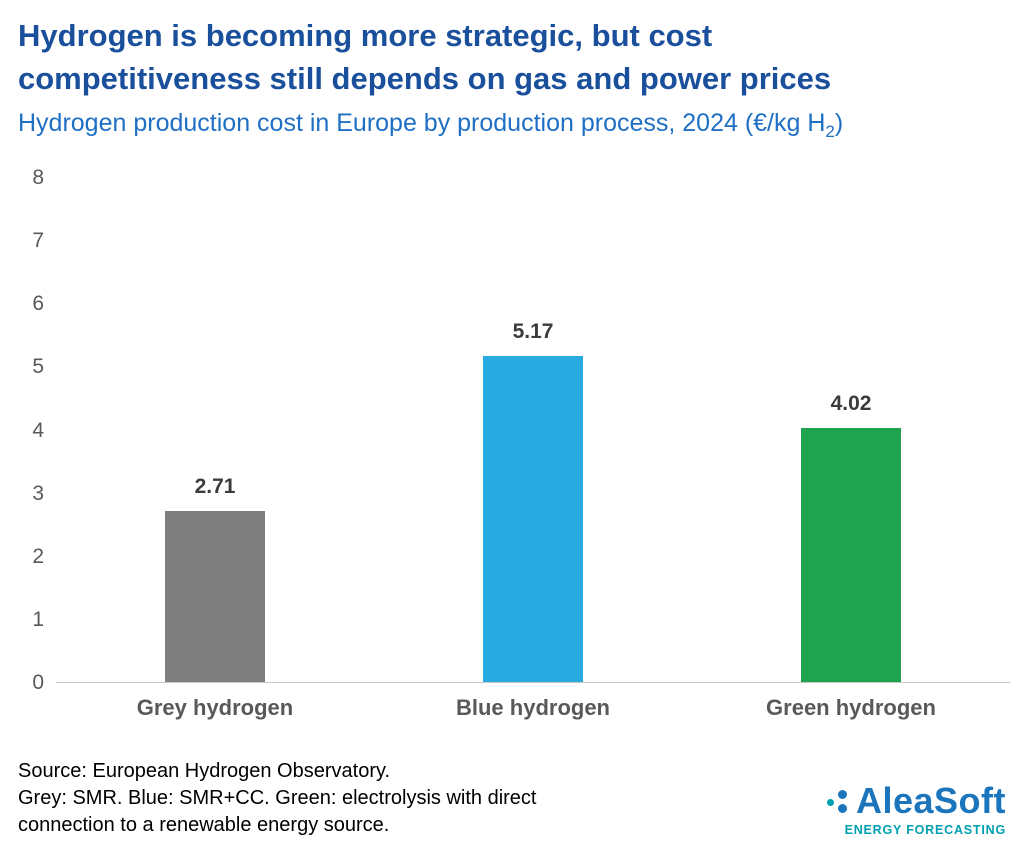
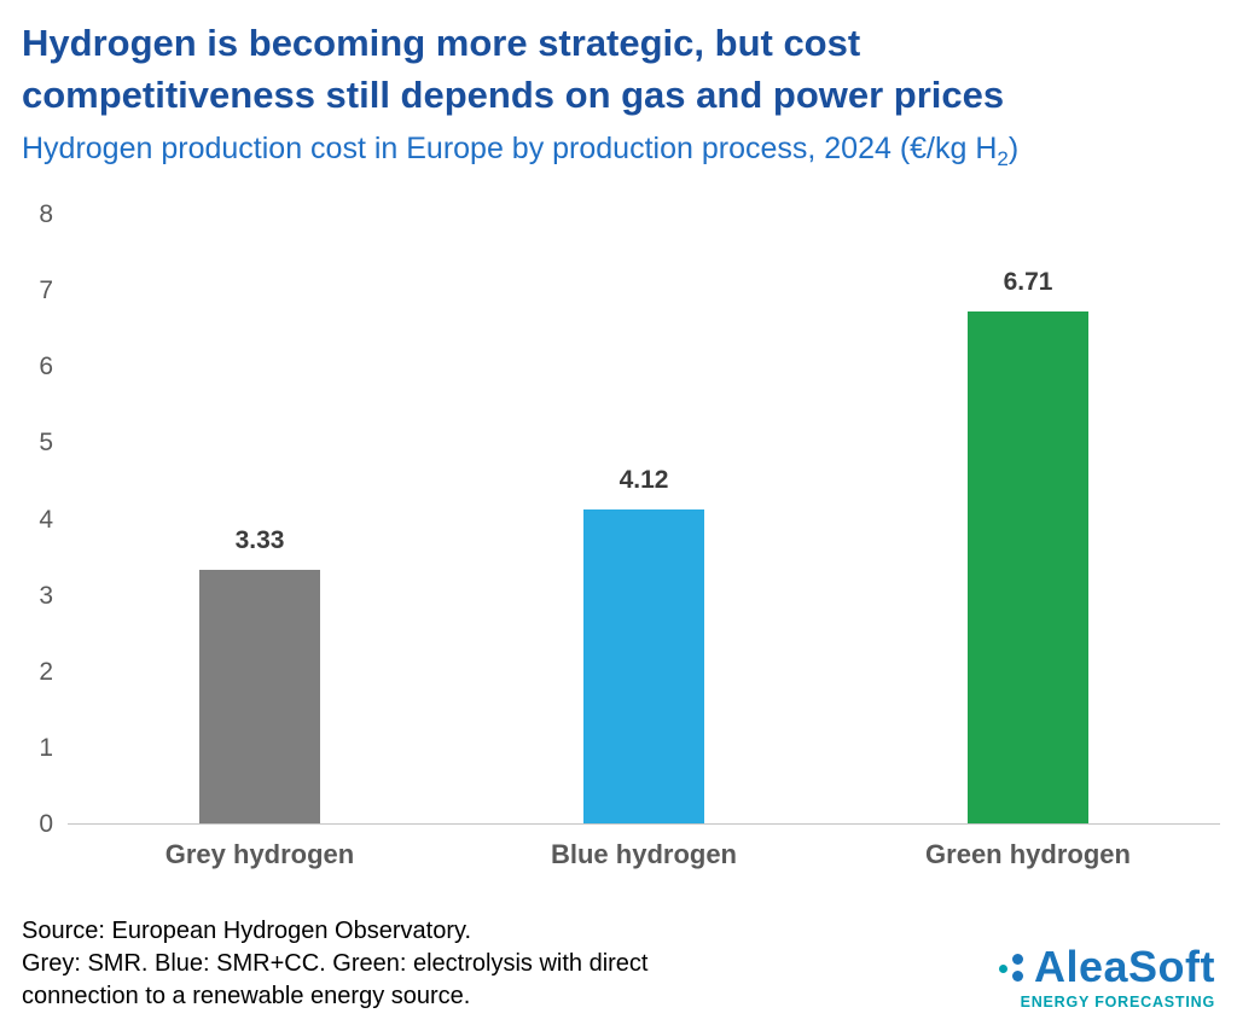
Grey hydrogen: 2.71 -> 3.33
Blue hydrogen: 5.17 -> 4.12
Green hydrogen: 4.02 -> 6.71
